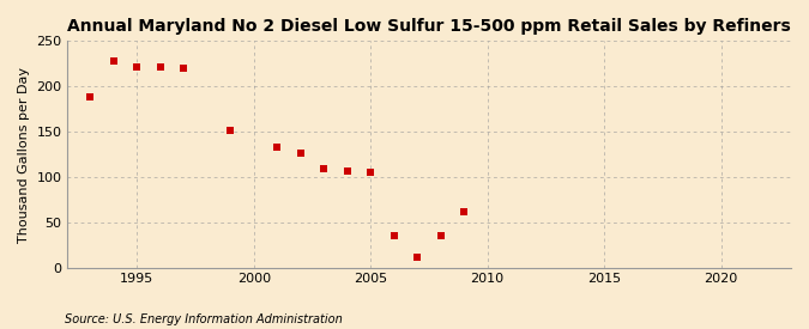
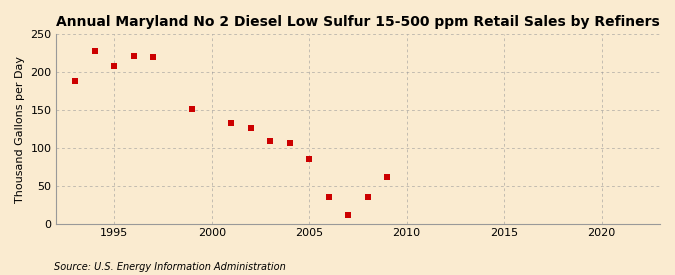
1995: 222 -> 208
2005: 105 -> 86
